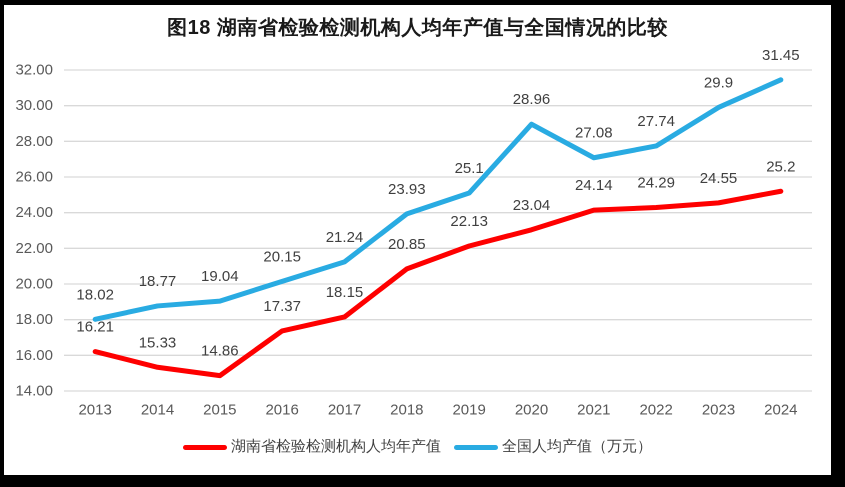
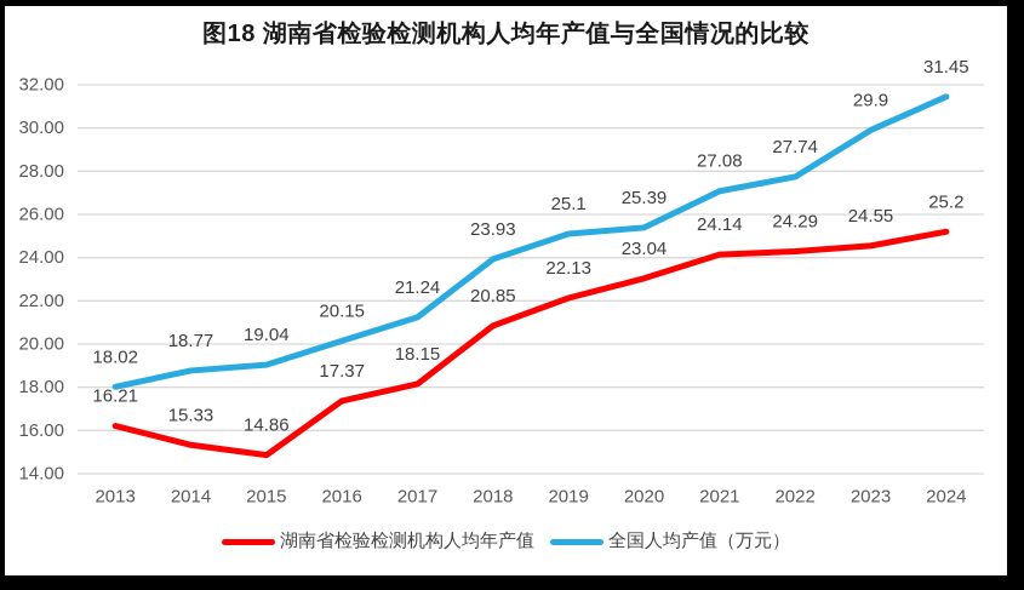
全国人均产值（万元）/2020: 28.96 -> 25.39
